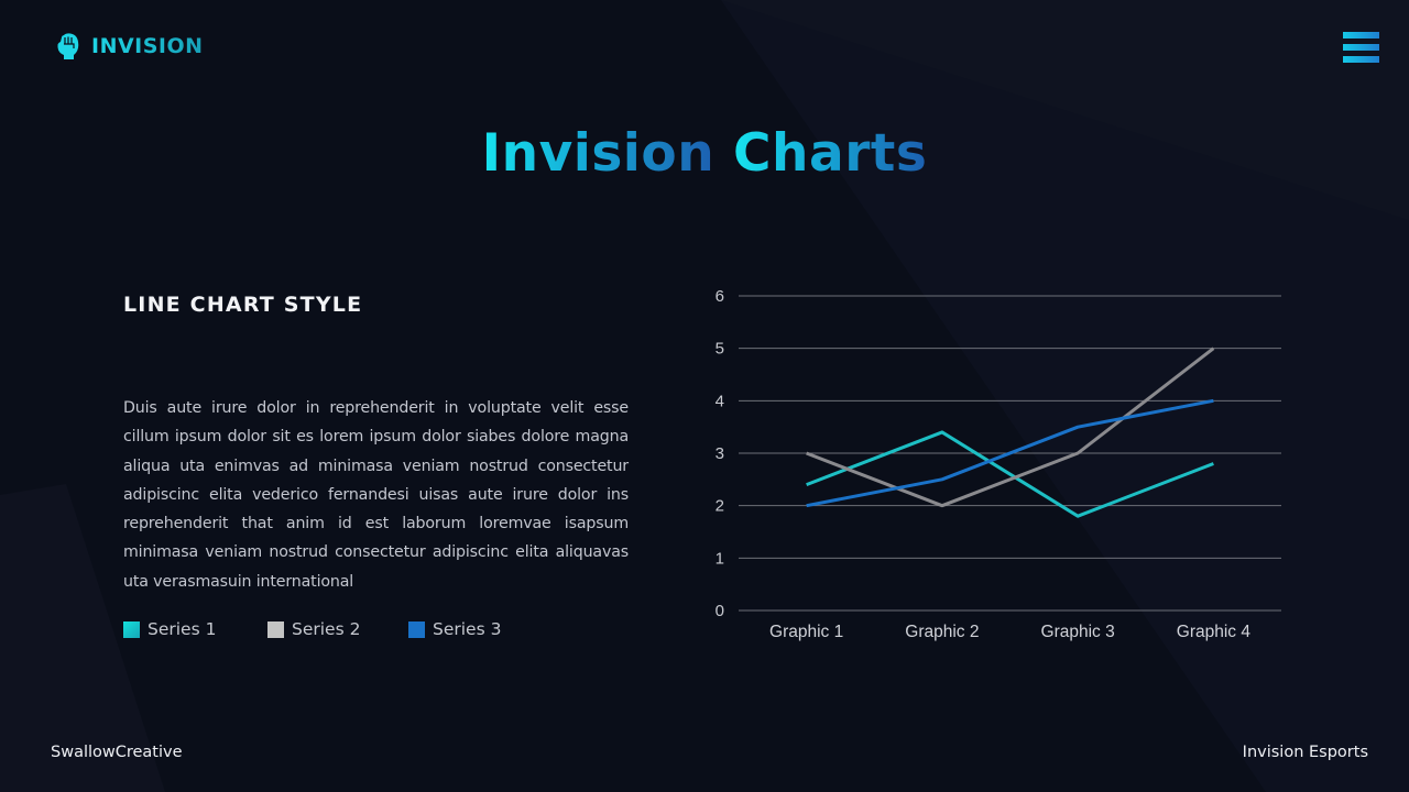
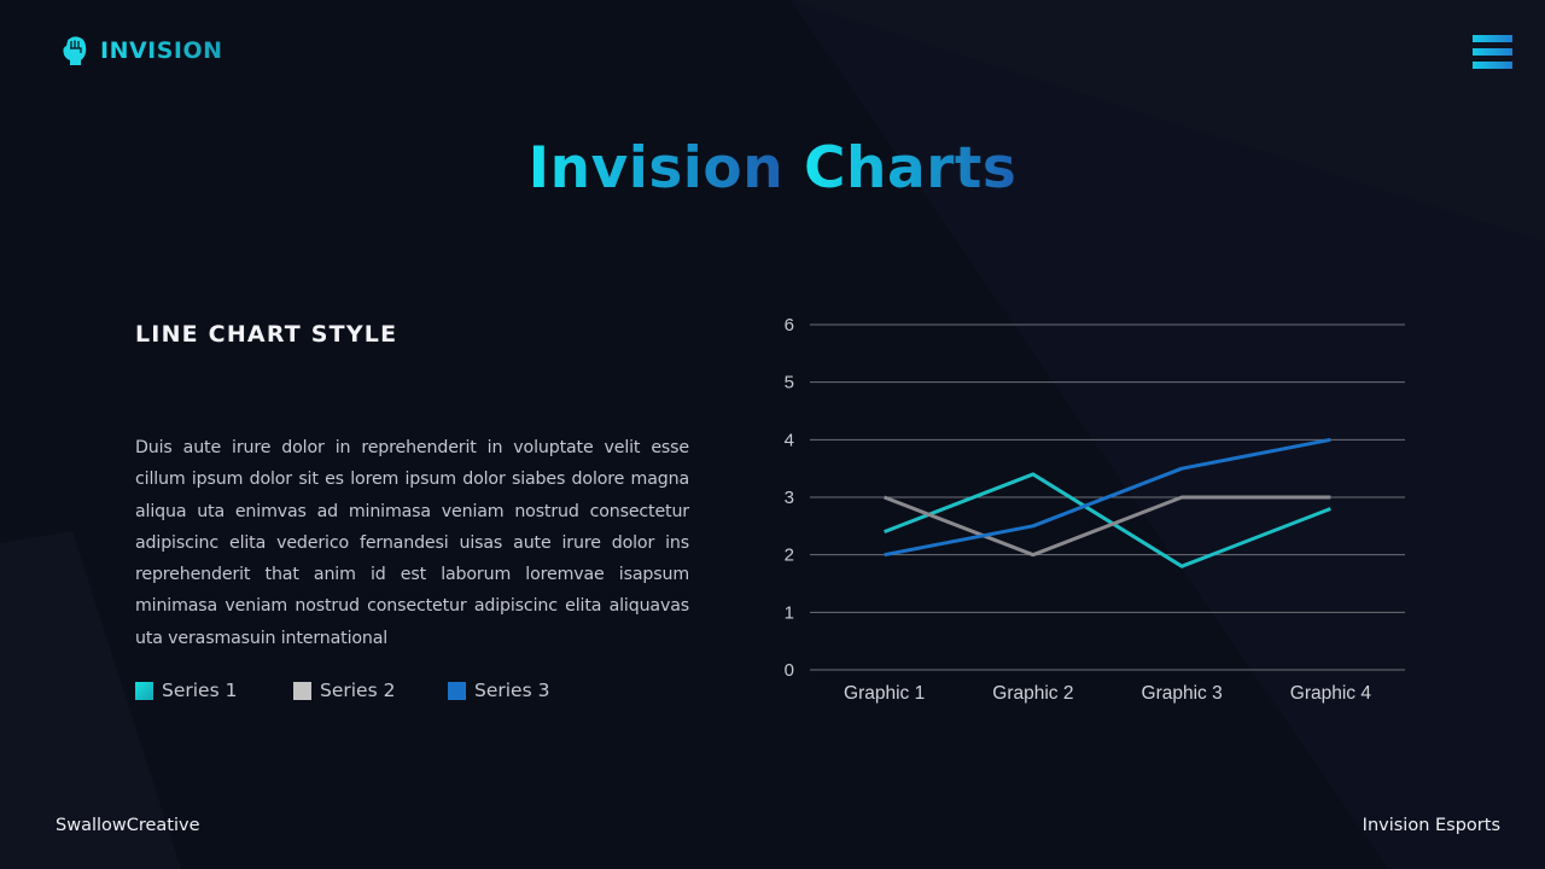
Series 2/Graphic 4: 5 -> 3
